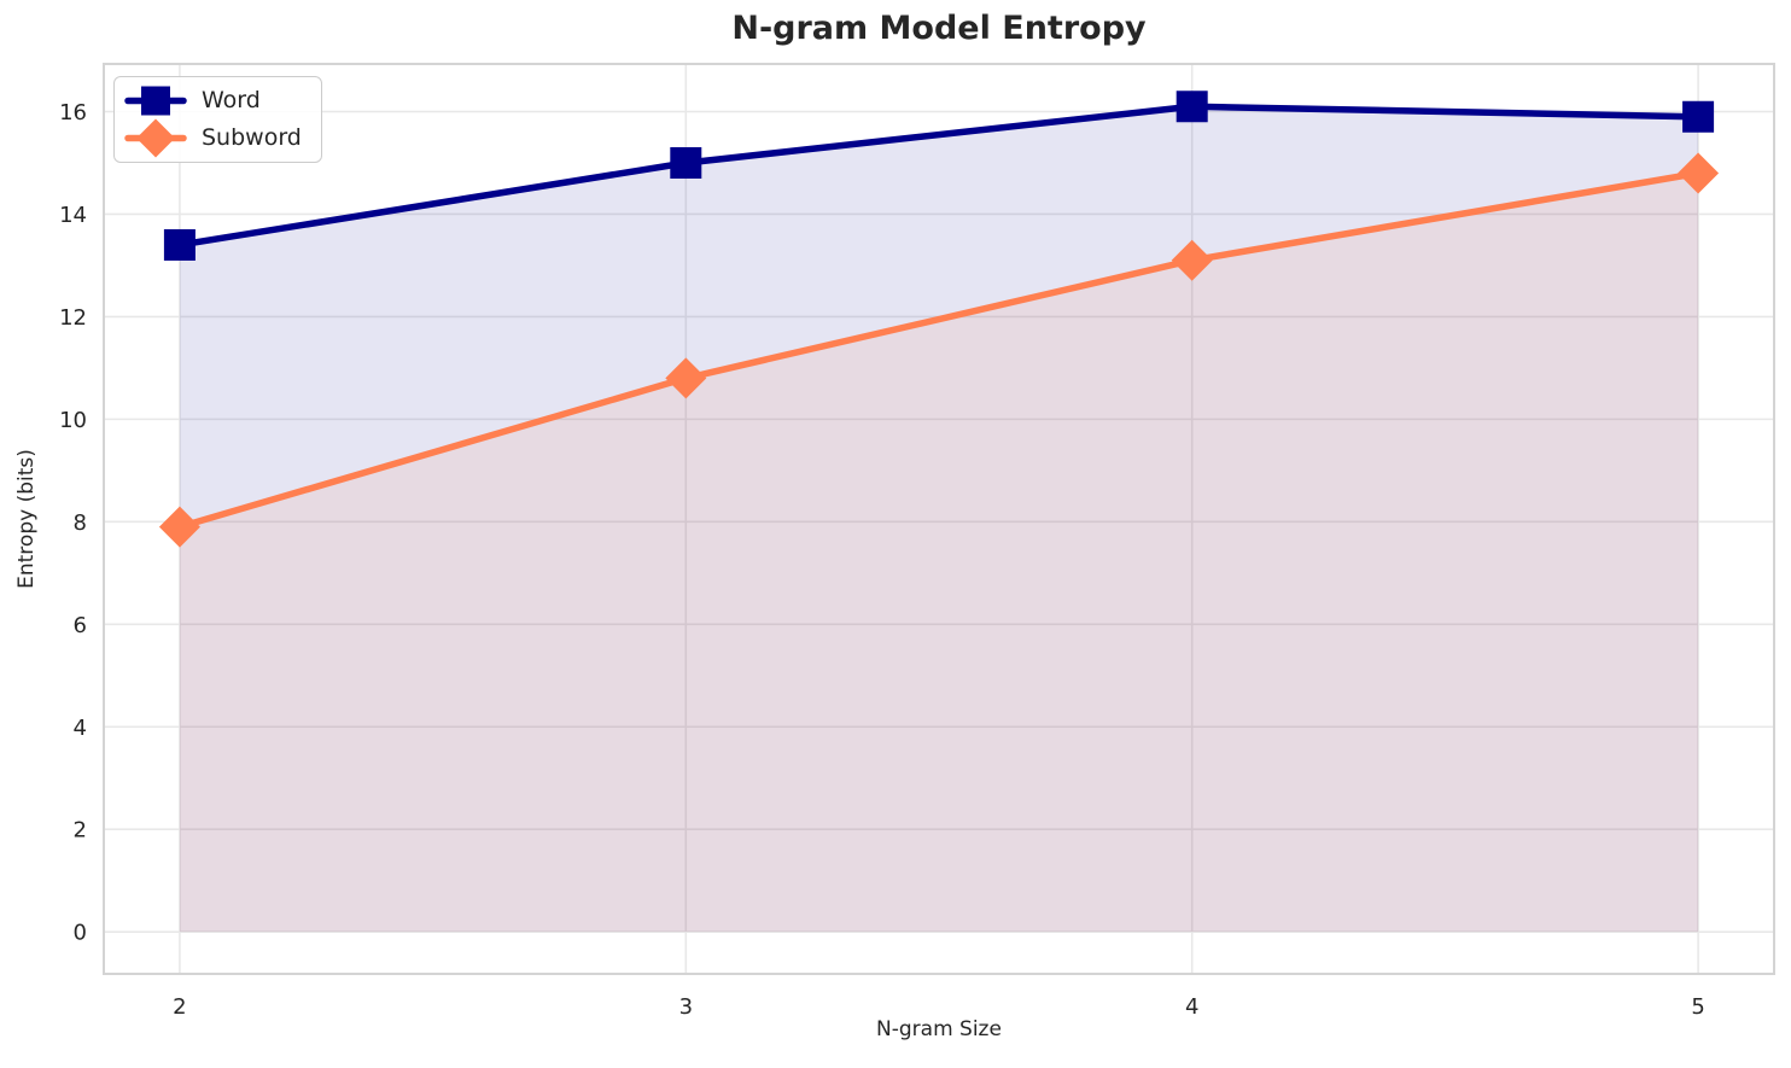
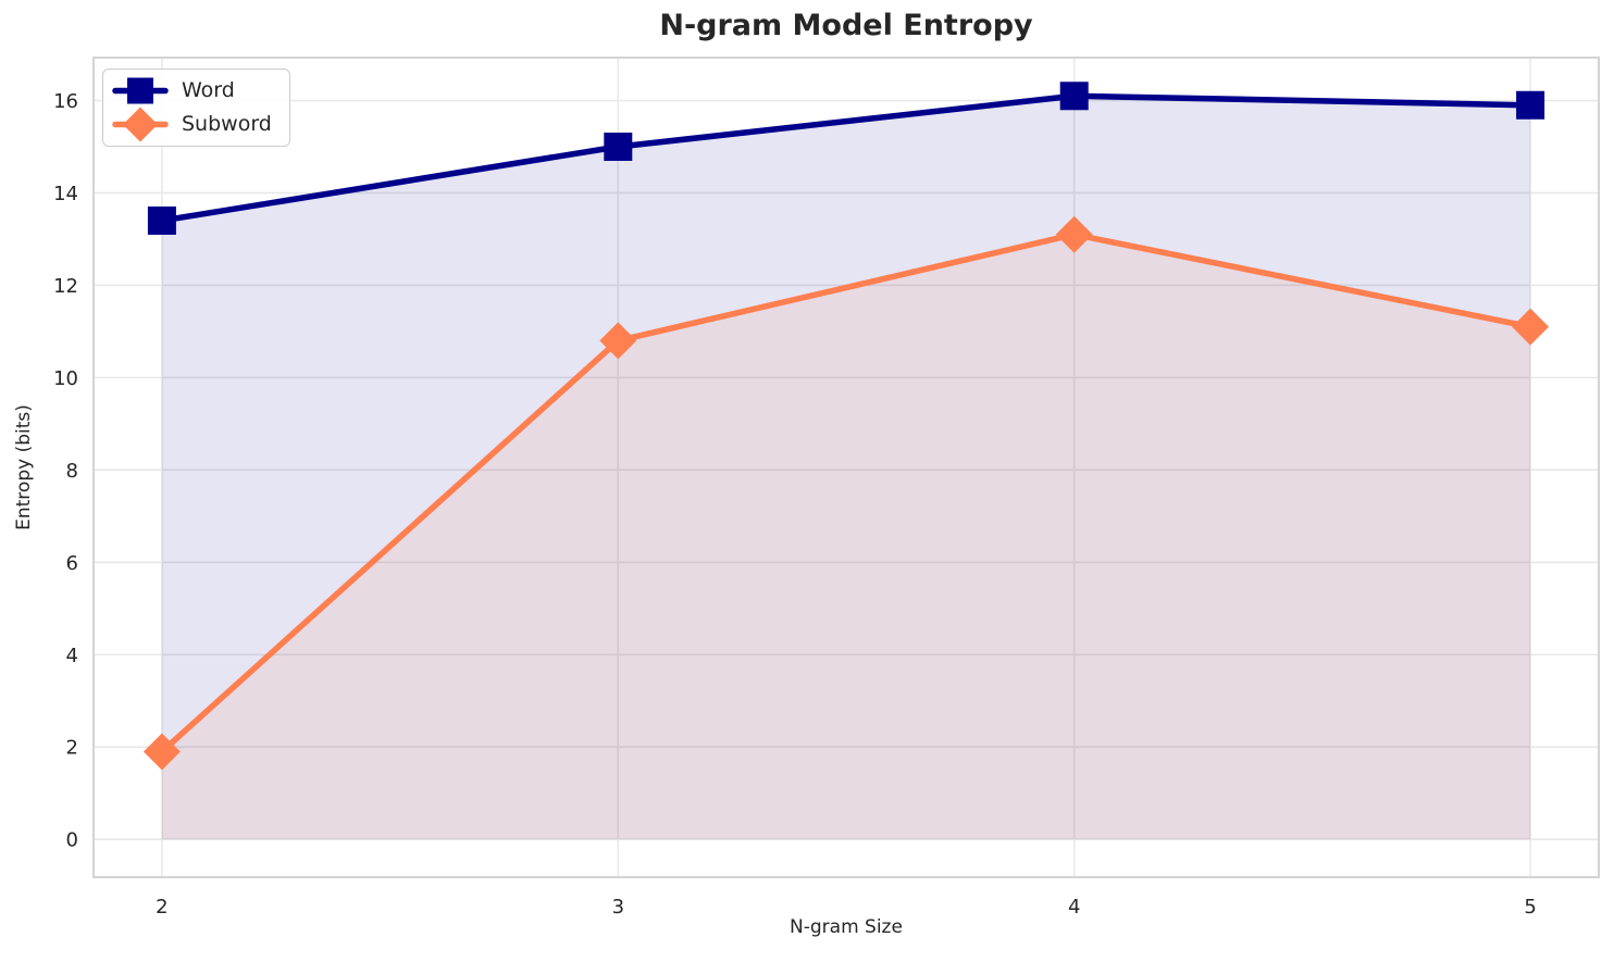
Subword/2: 7.9 -> 1.9
Subword/5: 14.8 -> 11.1
